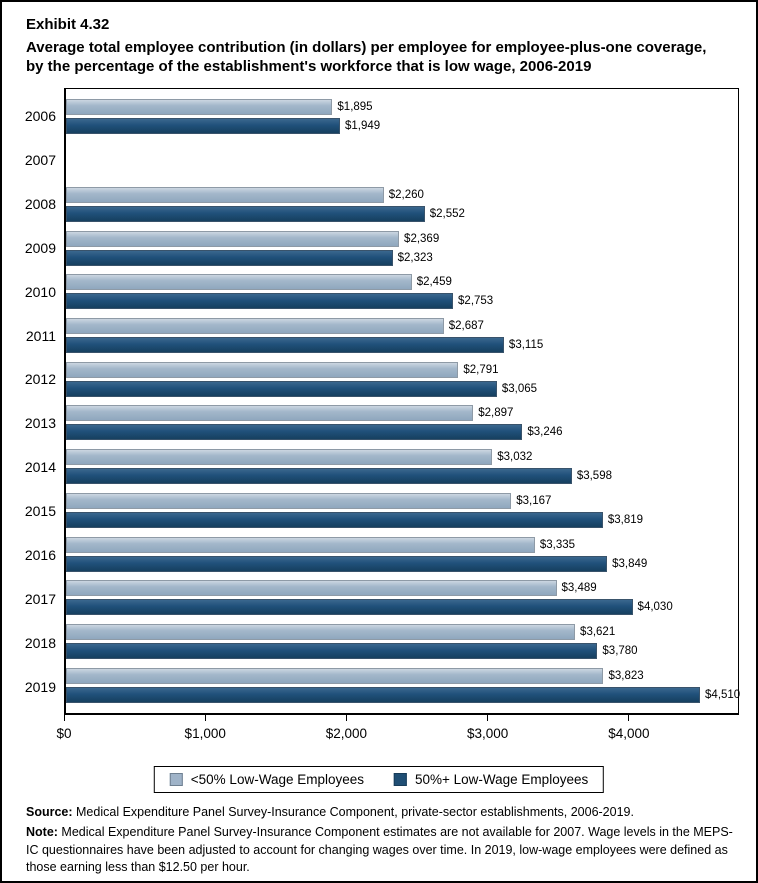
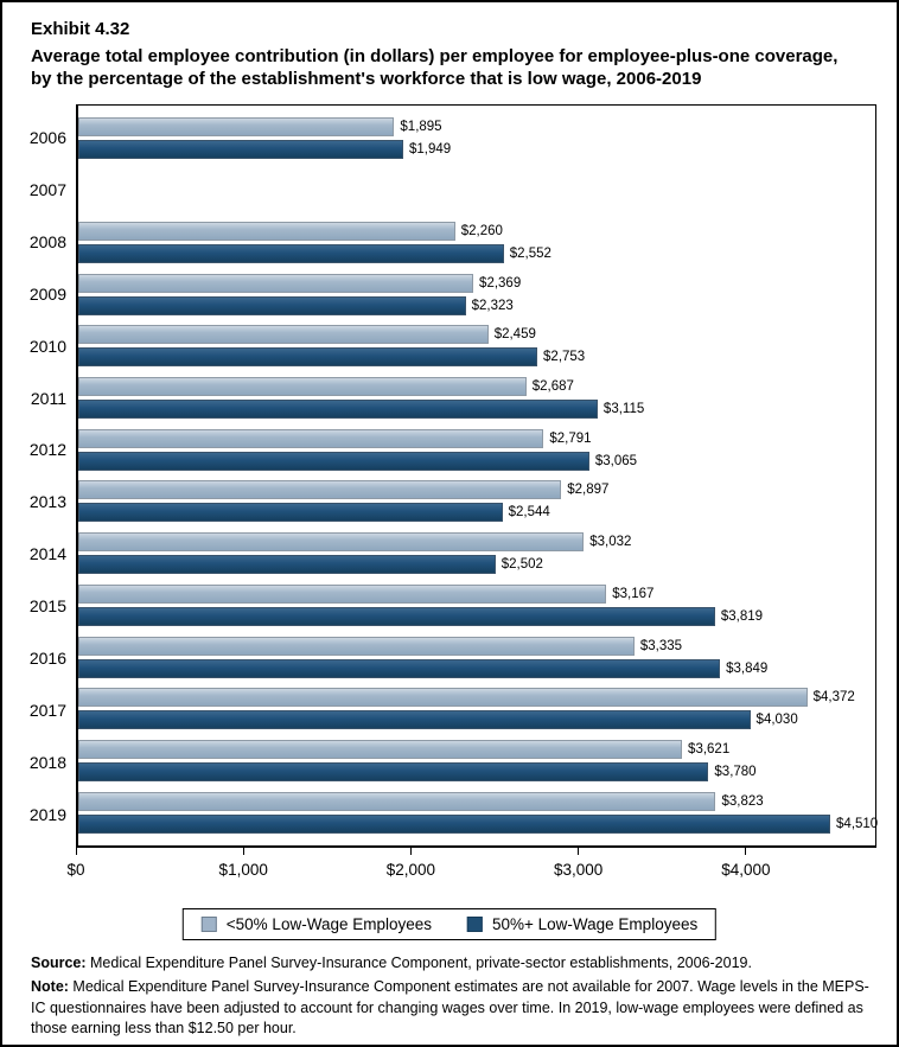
50%+ Low-Wage Employees/2013: $3,246 -> $2,544
50%+ Low-Wage Employees/2014: $3,598 -> $2,502
<50% Low-Wage Employees/2017: $3,489 -> $4,372
